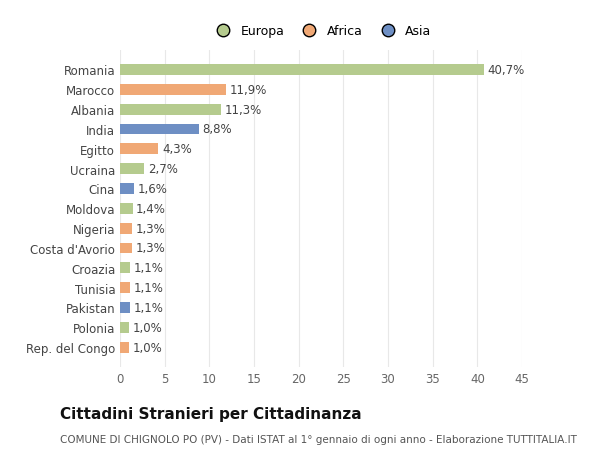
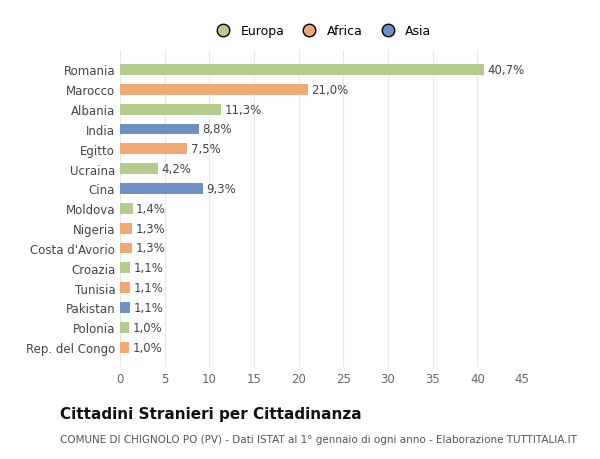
Marocco: 11,9% -> 21,0%
Egitto: 4,3% -> 7,5%
Ucraina: 2,7% -> 4,2%
Cina: 1,6% -> 9,3%
